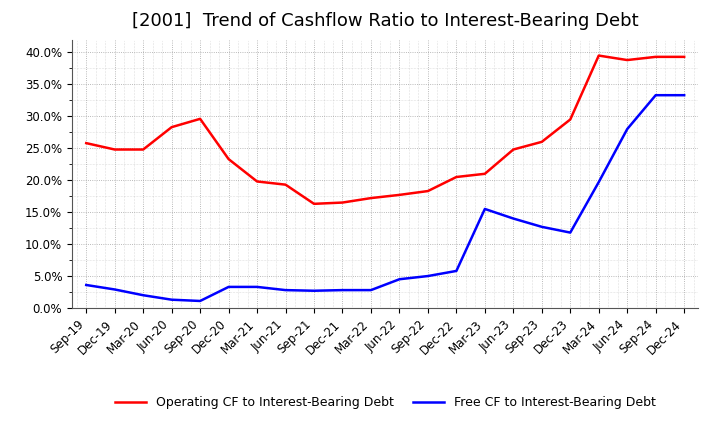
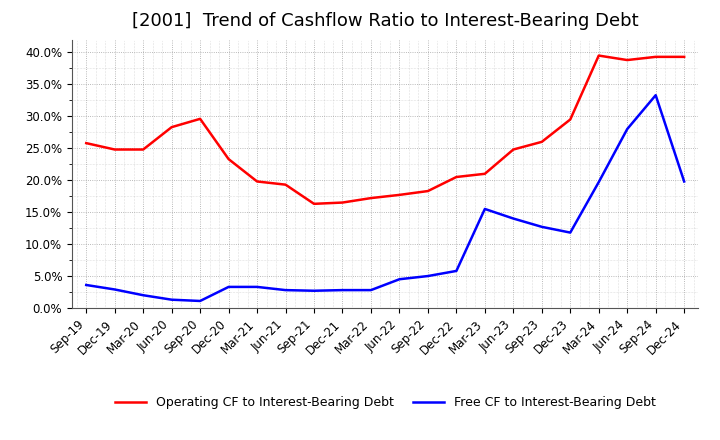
Free CF to Interest-Bearing Debt/Dec-24: 33.3% -> 19.8%
